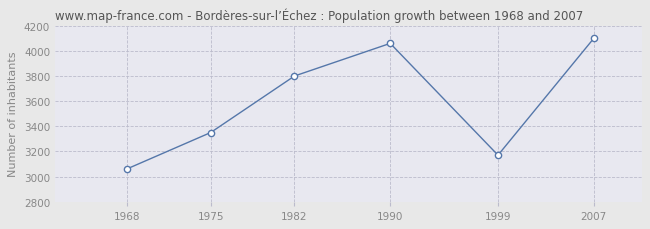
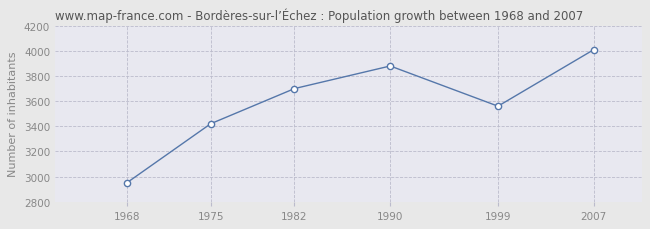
1968: 3060 -> 2950
1975: 3350 -> 3420
1982: 3800 -> 3700
1990: 4060 -> 3880
1999: 3170 -> 3560
2007: 4100 -> 4010
